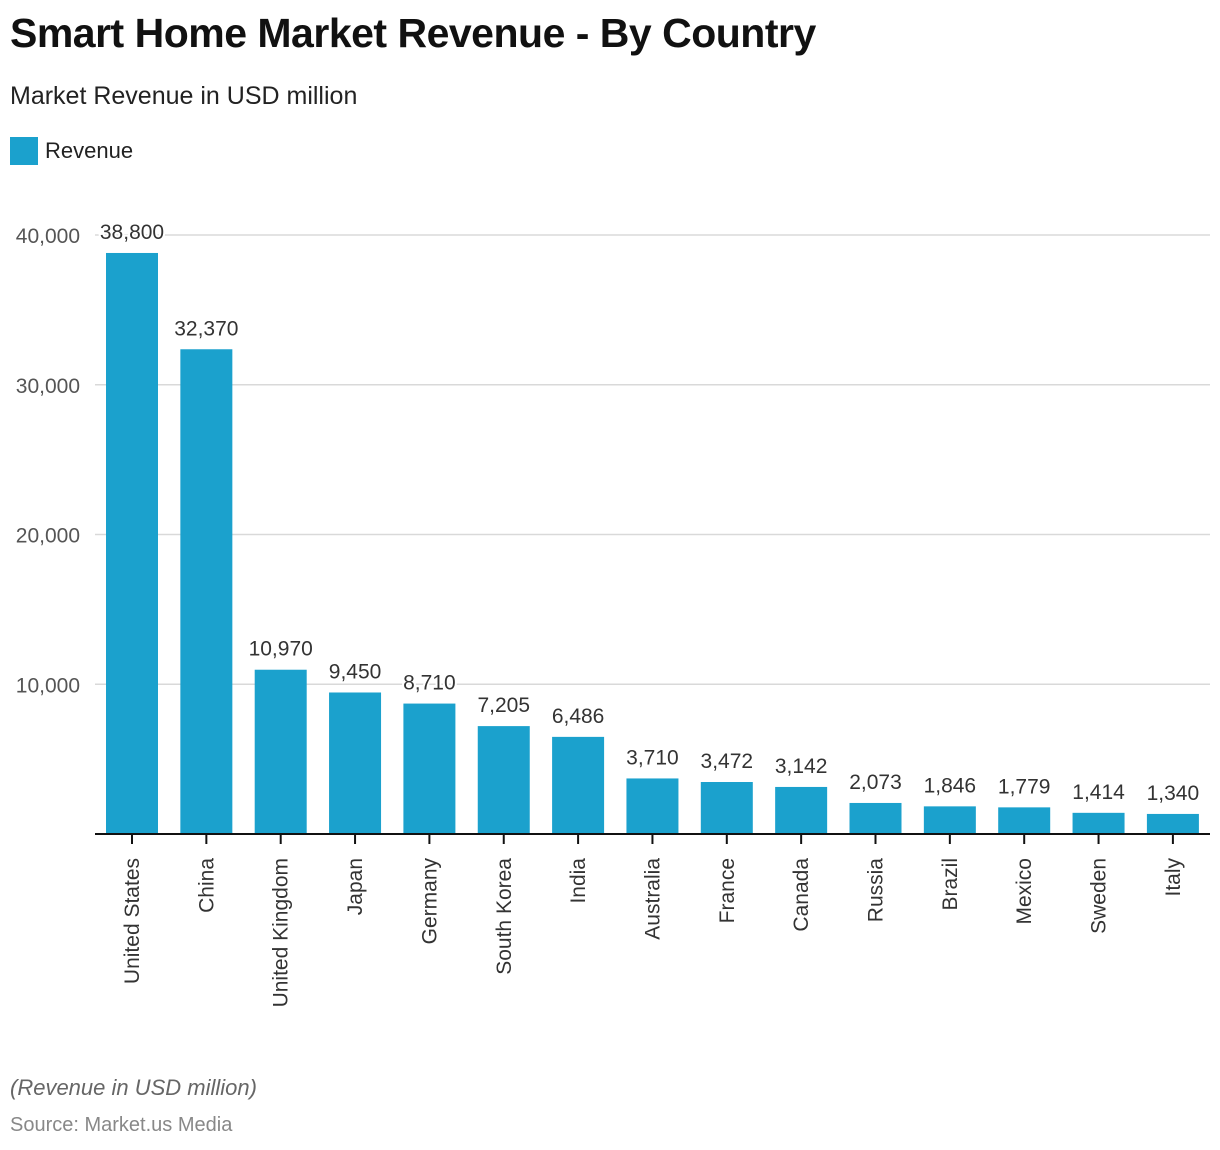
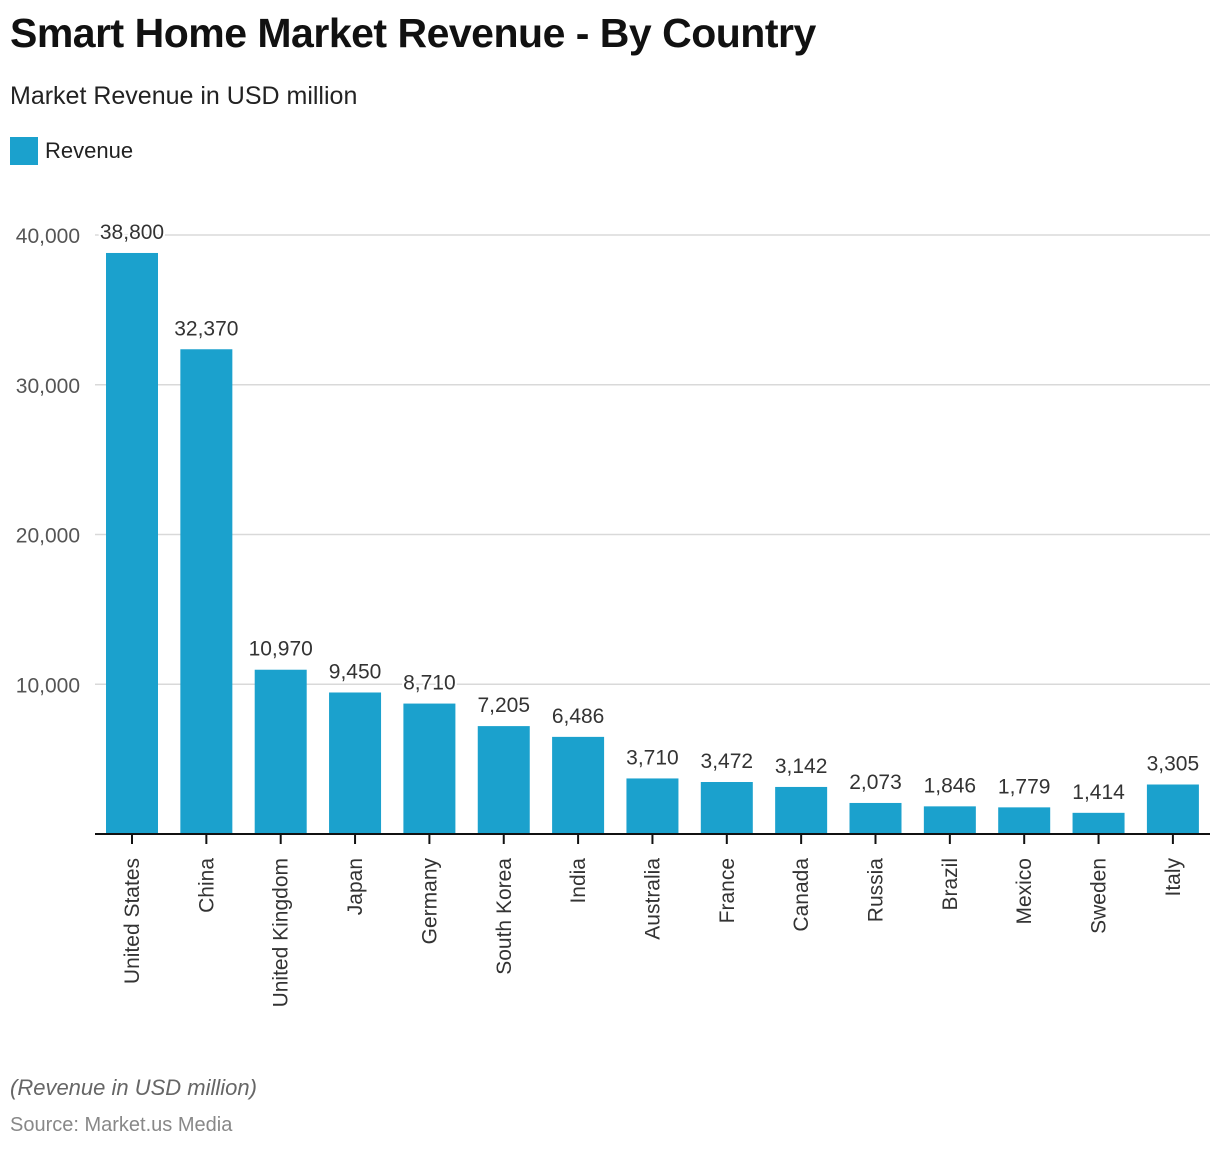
Italy: 1,340 -> 3,305
